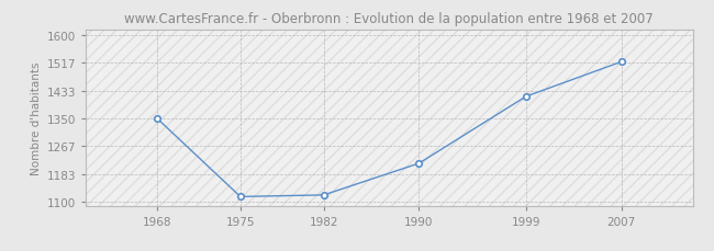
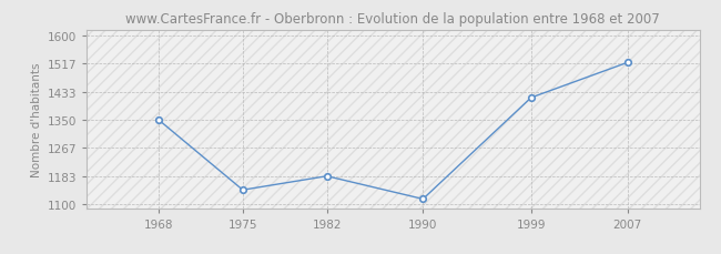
1975: 1115 -> 1142
1982: 1120 -> 1183
1990: 1215 -> 1115
